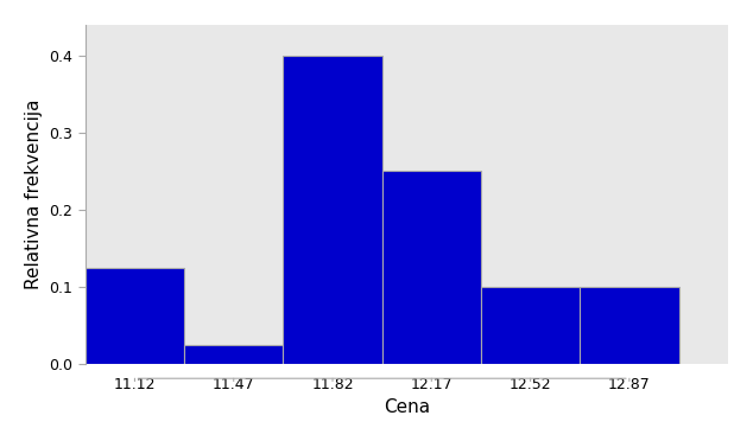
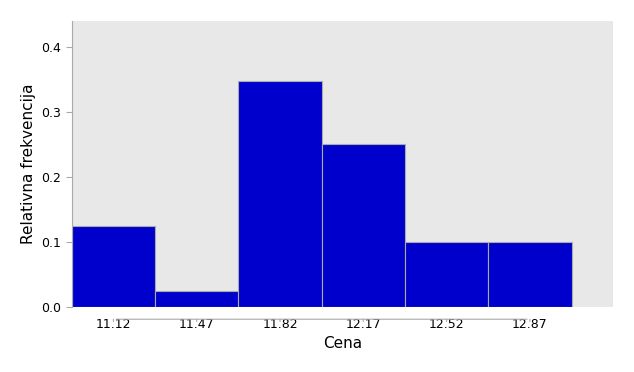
11.82: 0.400 -> 0.348
